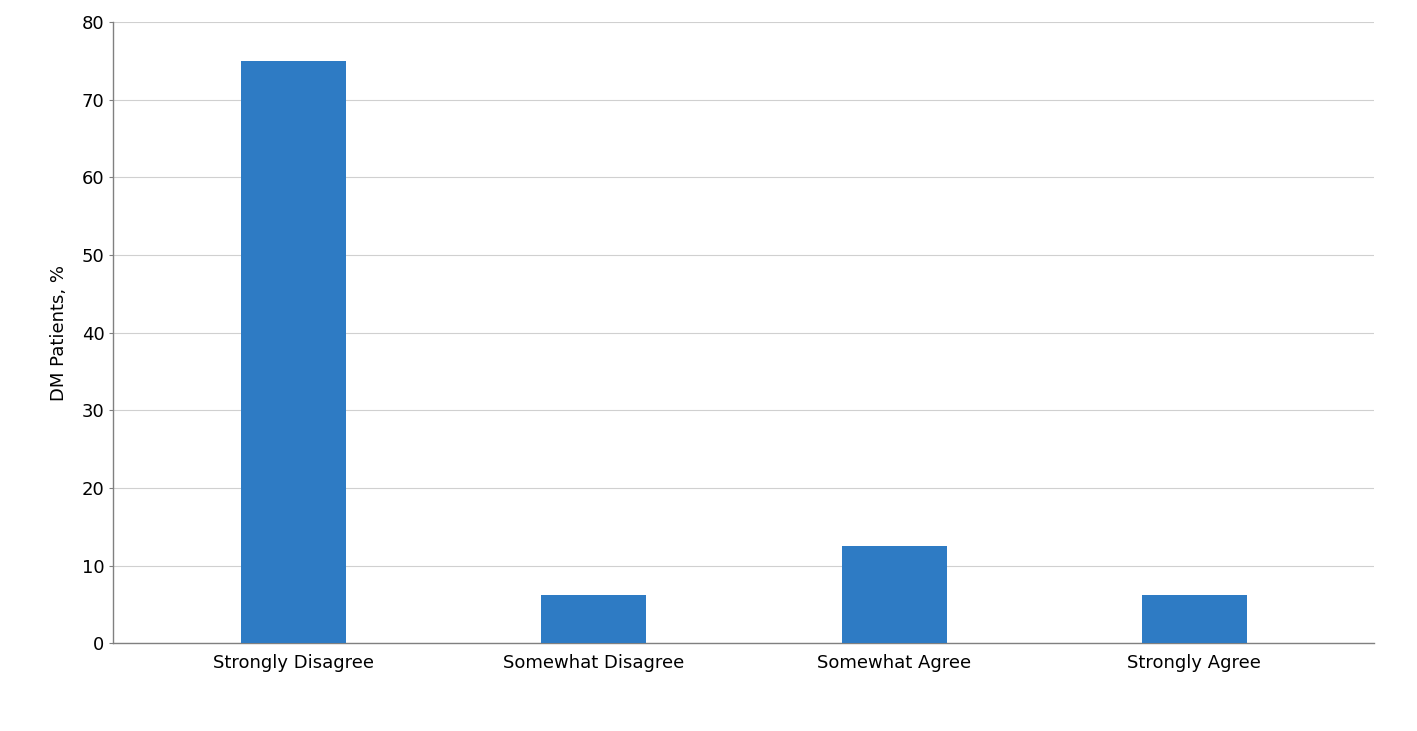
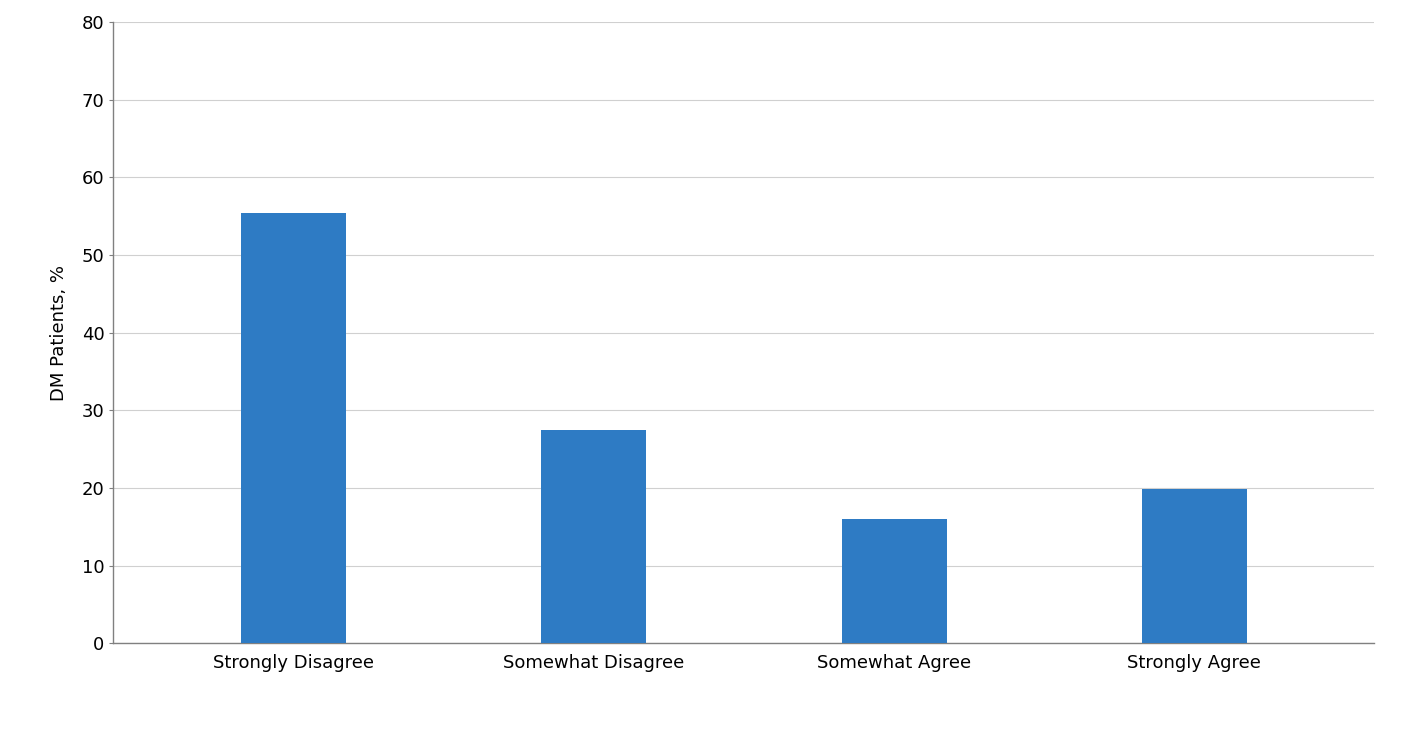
Strongly Disagree: 75.0 -> 55.4
Somewhat Disagree: 6.2 -> 27.4
Somewhat Agree: 12.5 -> 16.0
Strongly Agree: 6.2 -> 19.8
